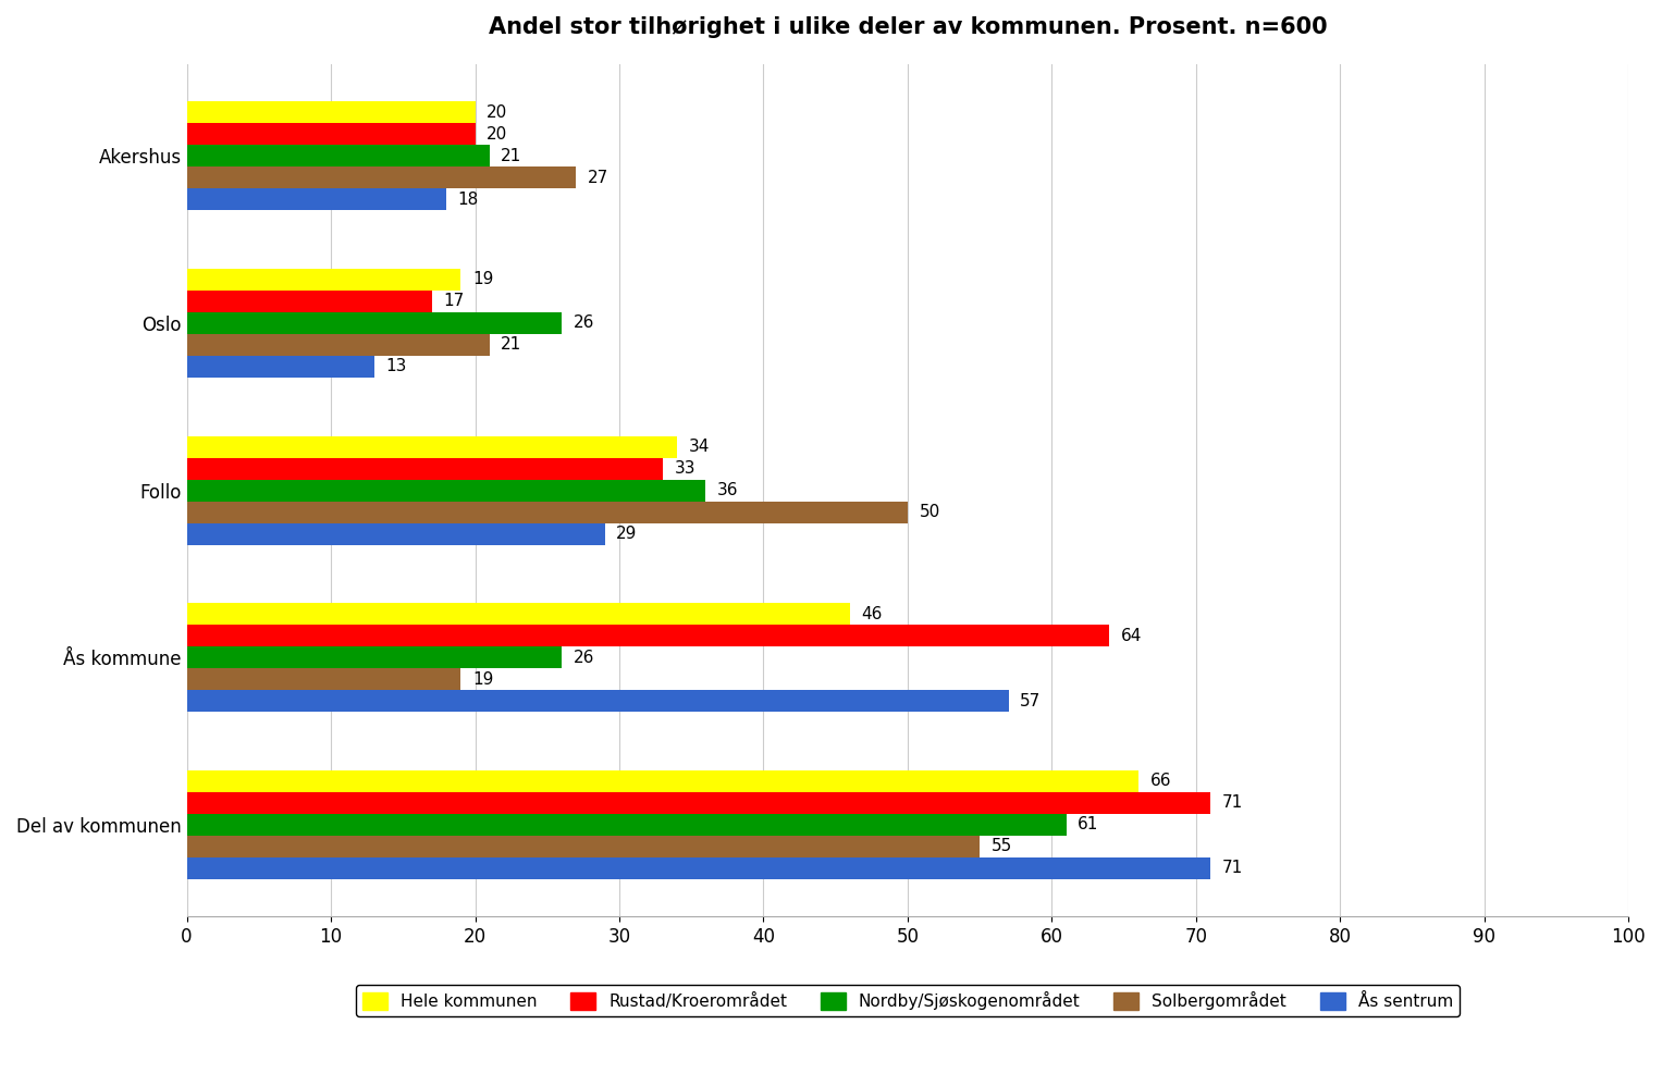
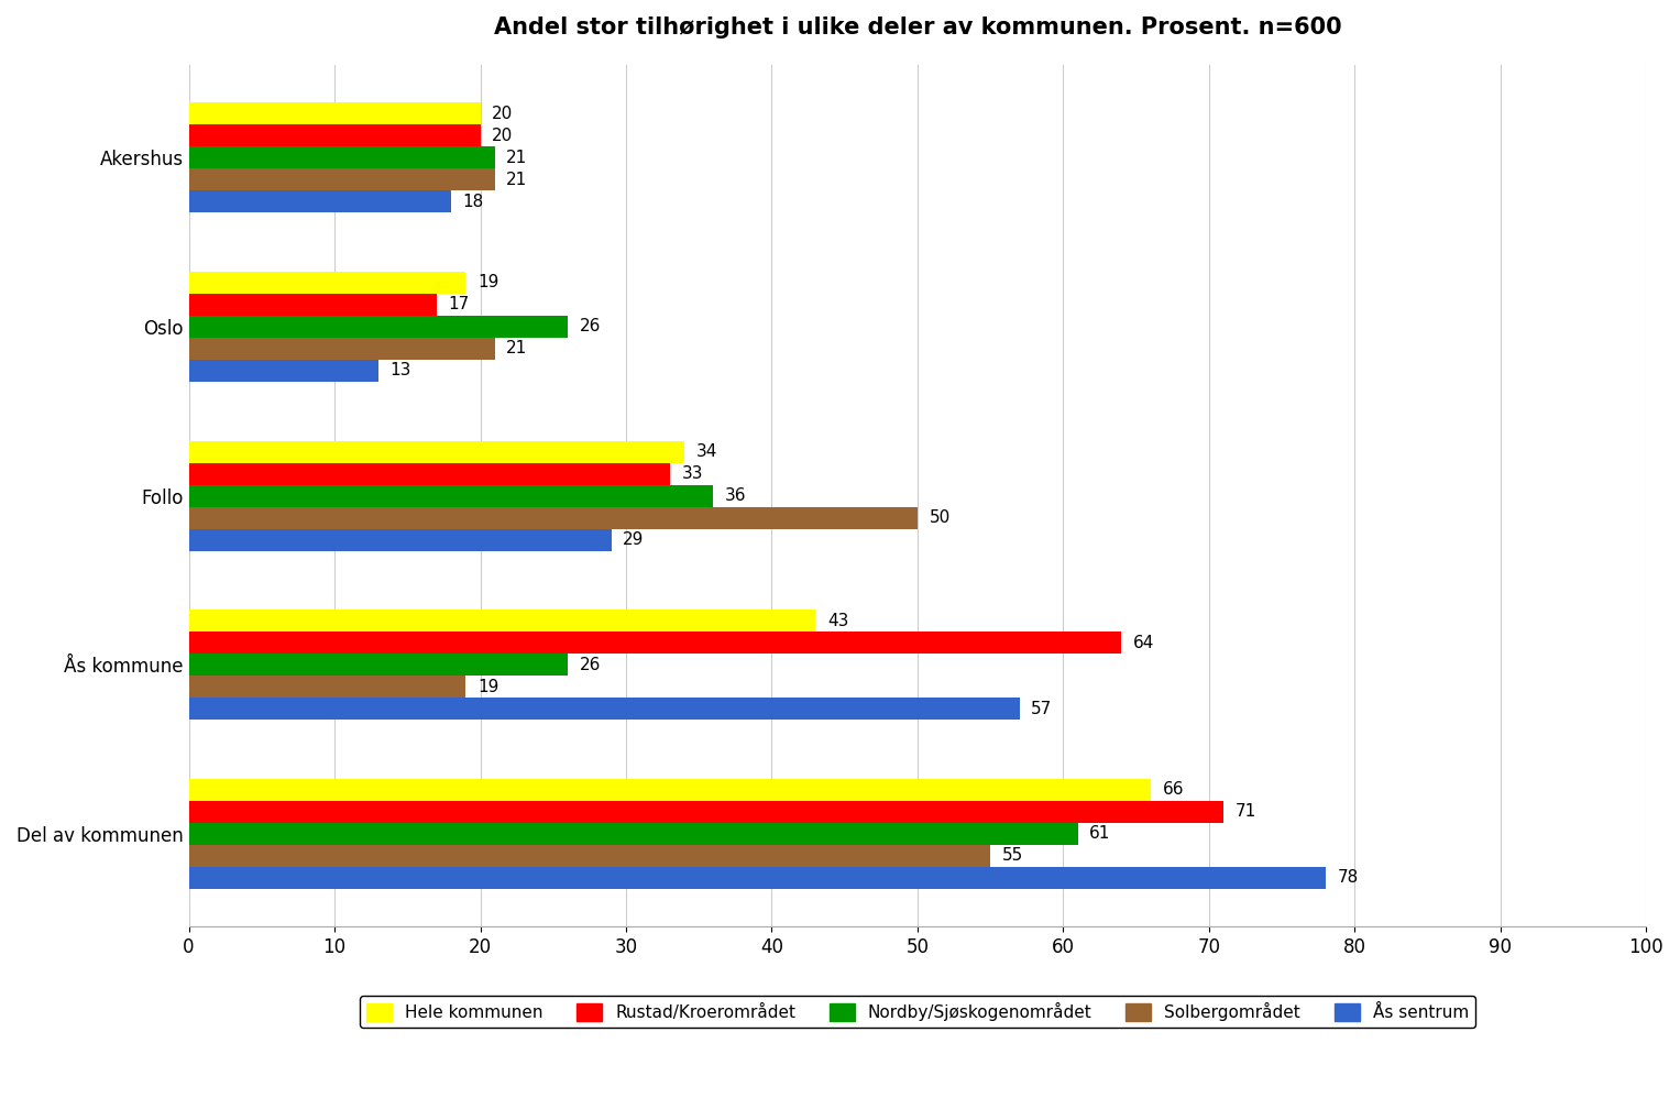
Solbergområdet/Akershus: 27 -> 21
Hele kommunen/Ås kommune: 46 -> 43
Ås sentrum/Del av kommunen: 71 -> 78
